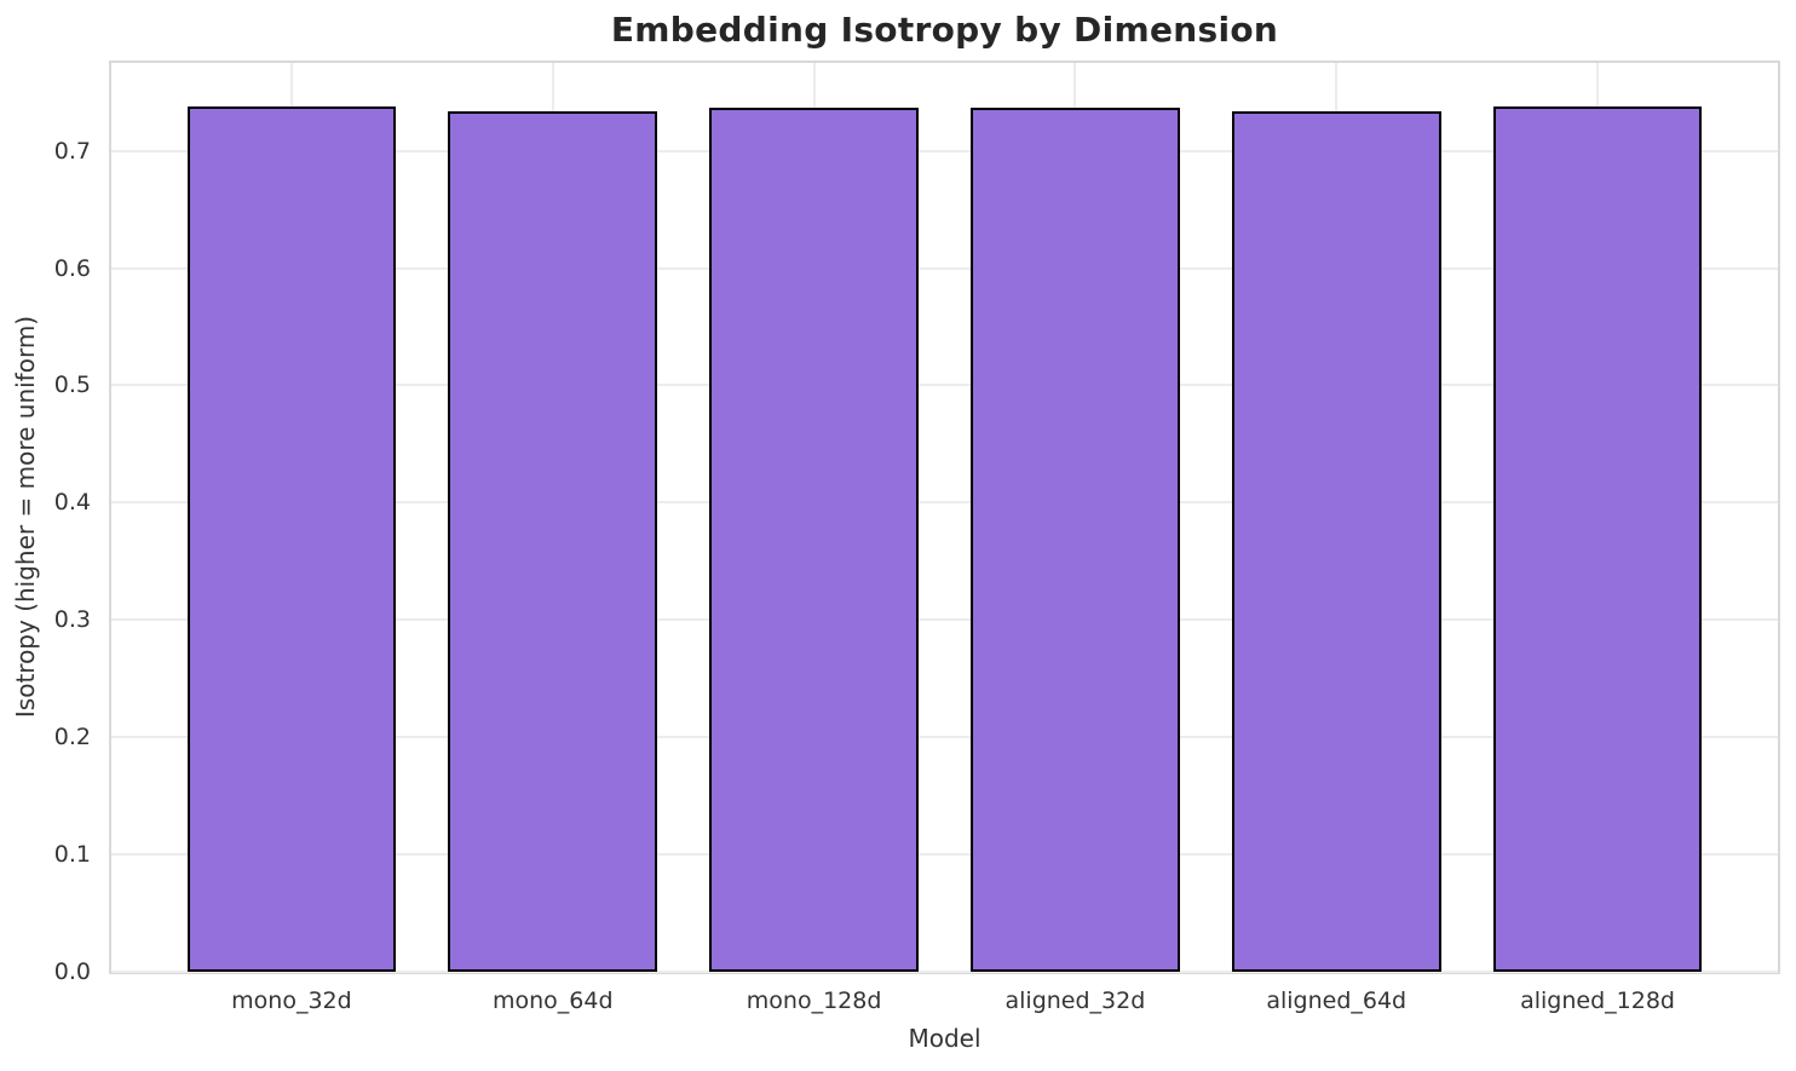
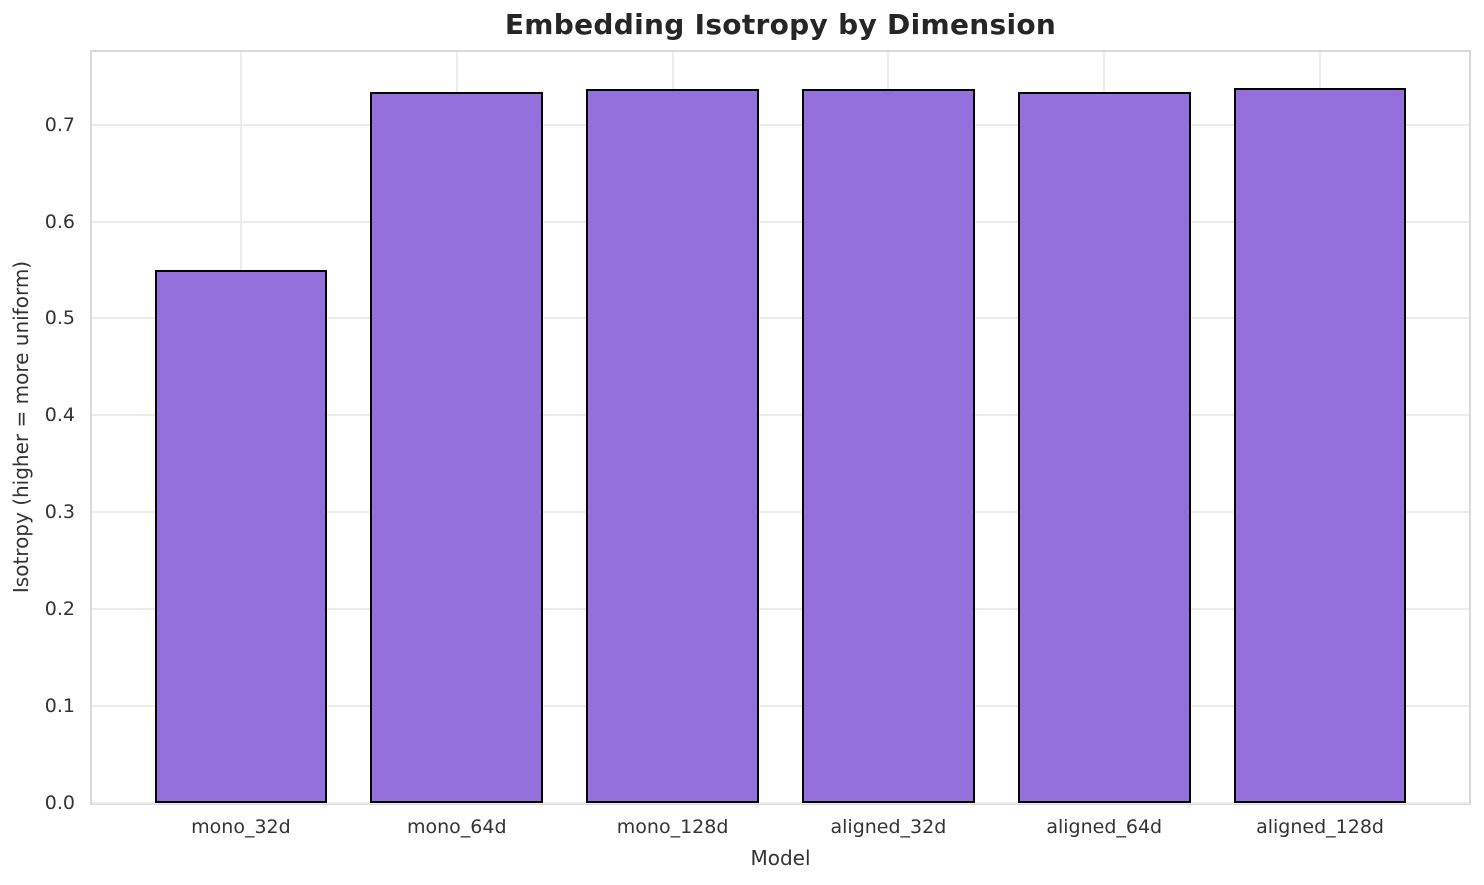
mono_32d: 0.74 -> 0.55
